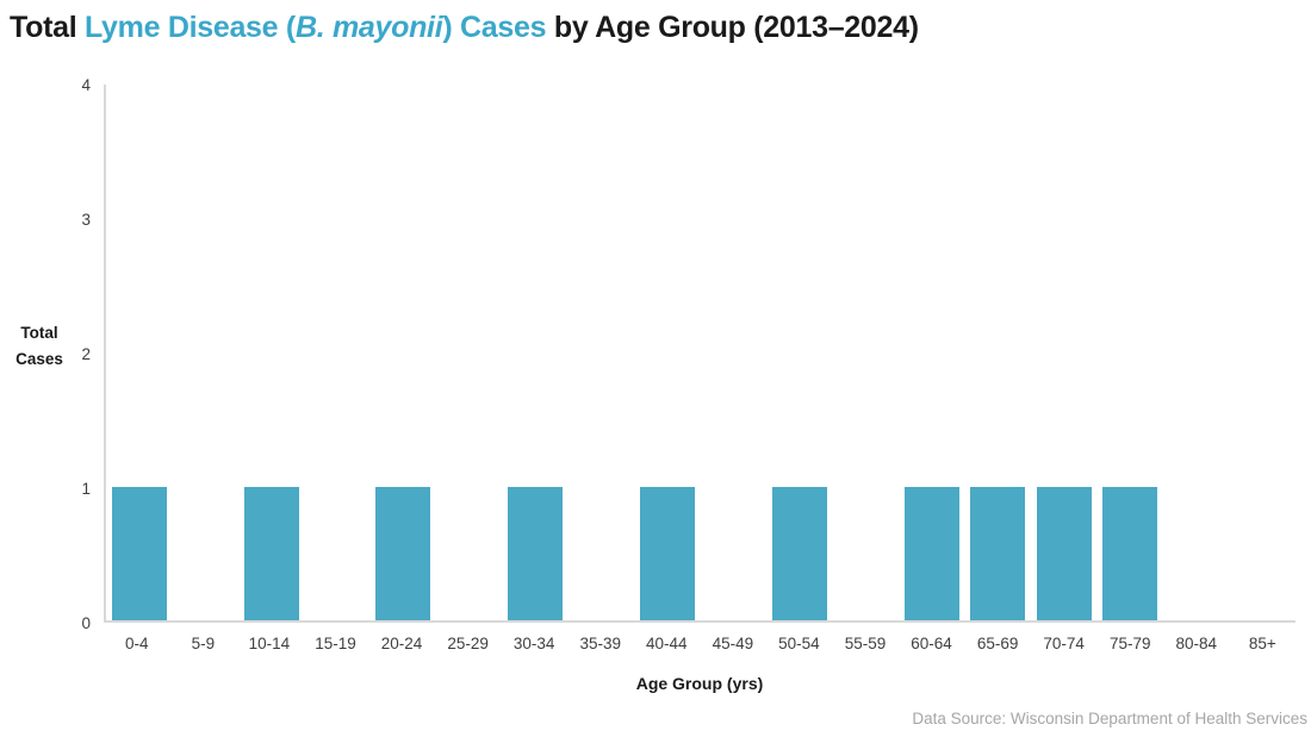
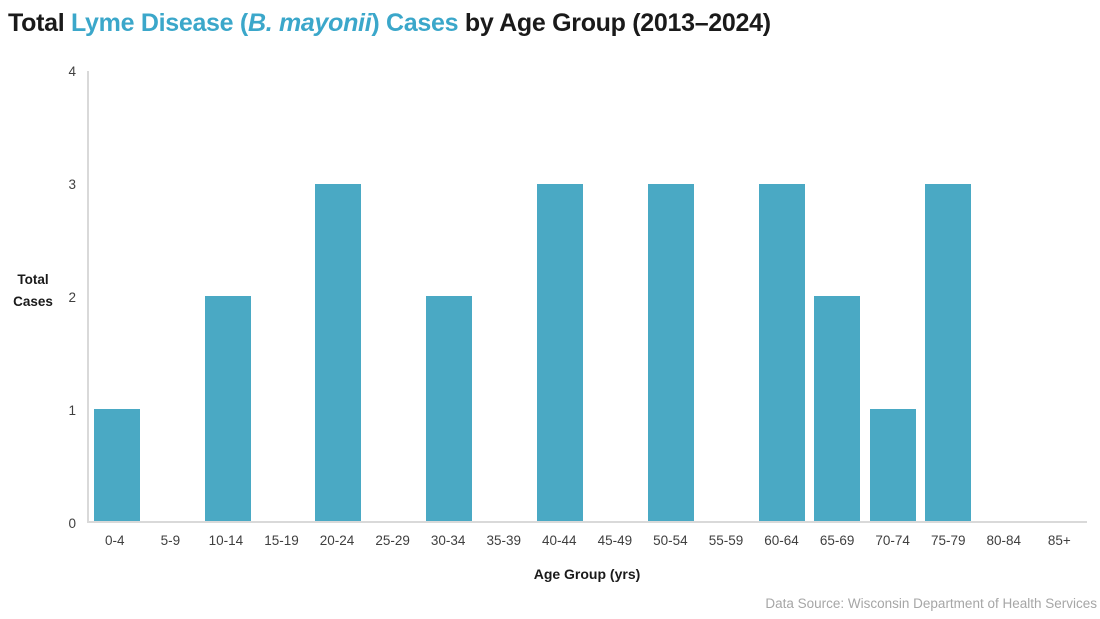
10-14: 1 -> 2
20-24: 1 -> 3
30-34: 1 -> 2
40-44: 1 -> 3
50-54: 1 -> 3
60-64: 1 -> 3
65-69: 1 -> 2
75-79: 1 -> 3
